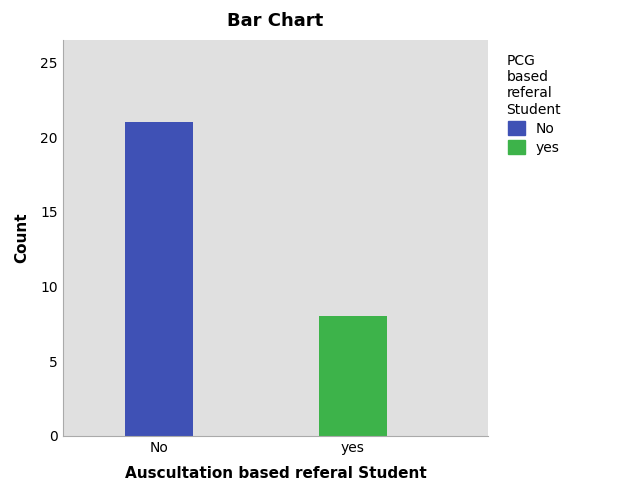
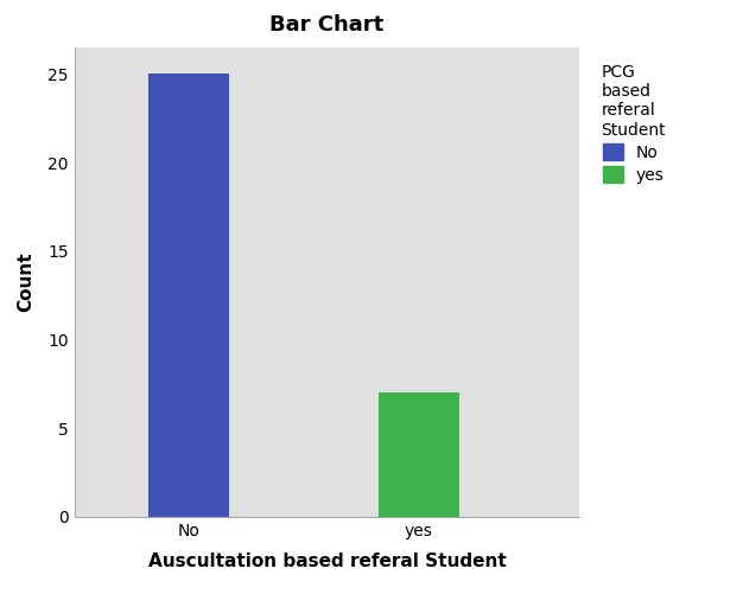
No: 21 -> 25
yes: 8 -> 7
